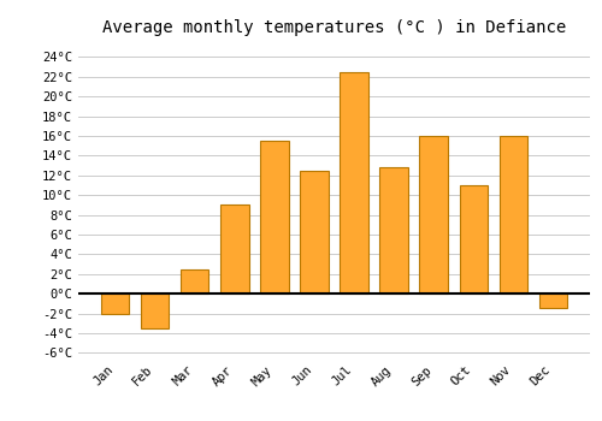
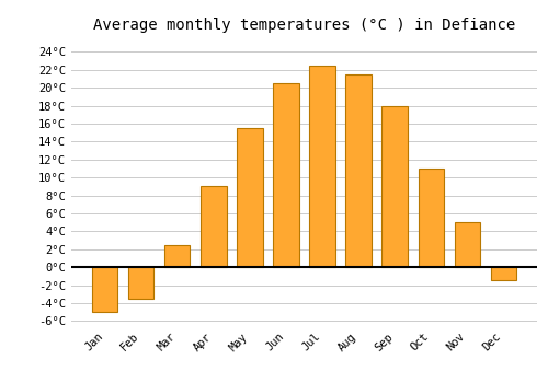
Jan: -2.0°C -> -5.0°C
Jun: 12.4°C -> 20.5°C
Aug: 12.8°C -> 21.5°C
Sep: 16.0°C -> 18.0°C
Nov: 16.0°C -> 5.0°C
